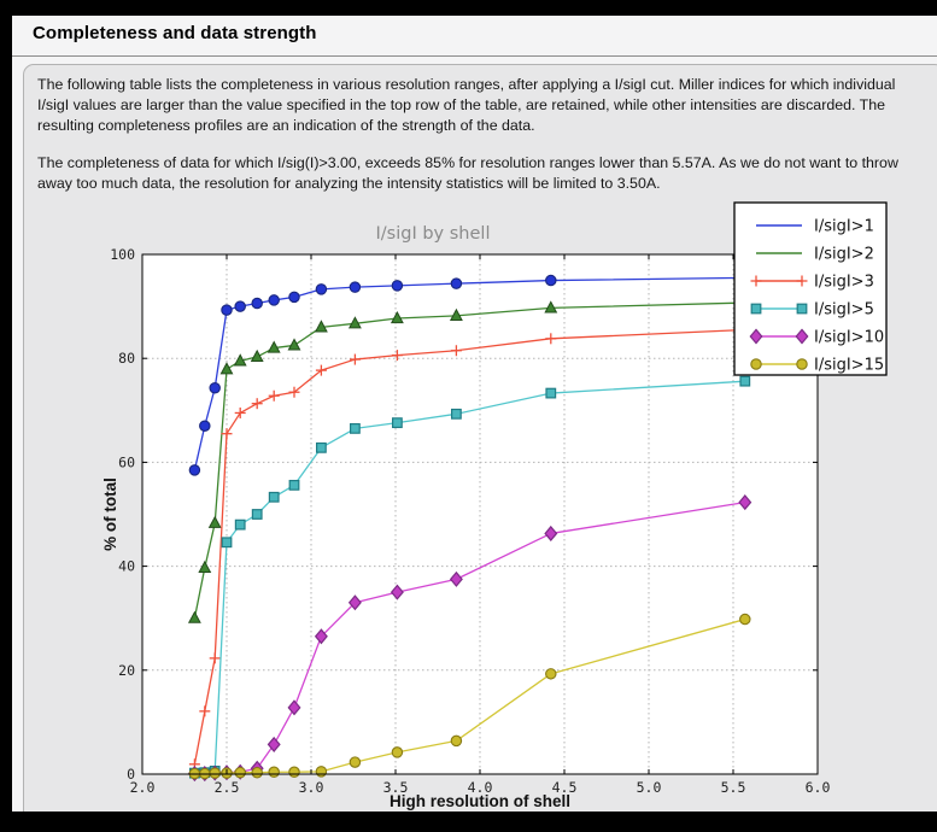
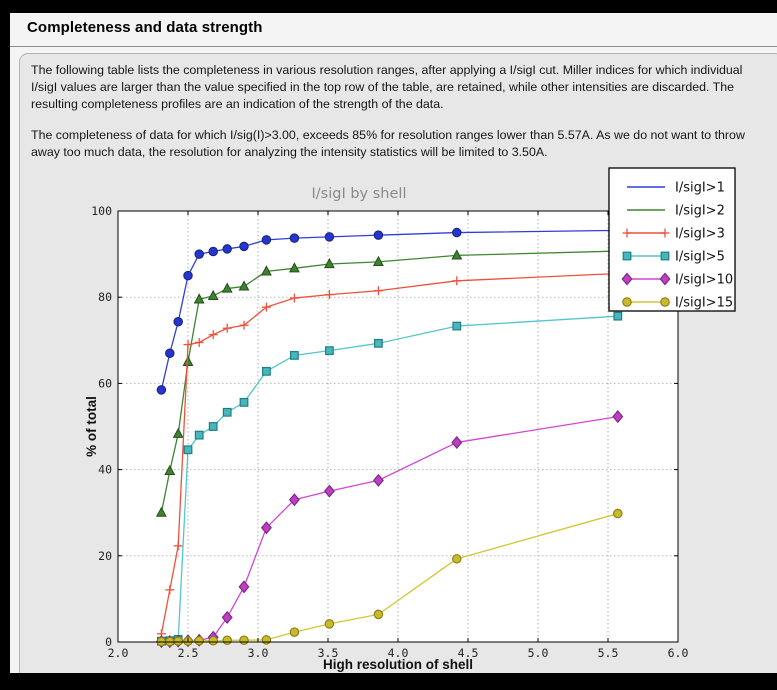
I/sigI>1/2.5: 89 -> 85
I/sigI>2/2.5: 78 -> 65
I/sigI>3/2.5: 66 -> 69
